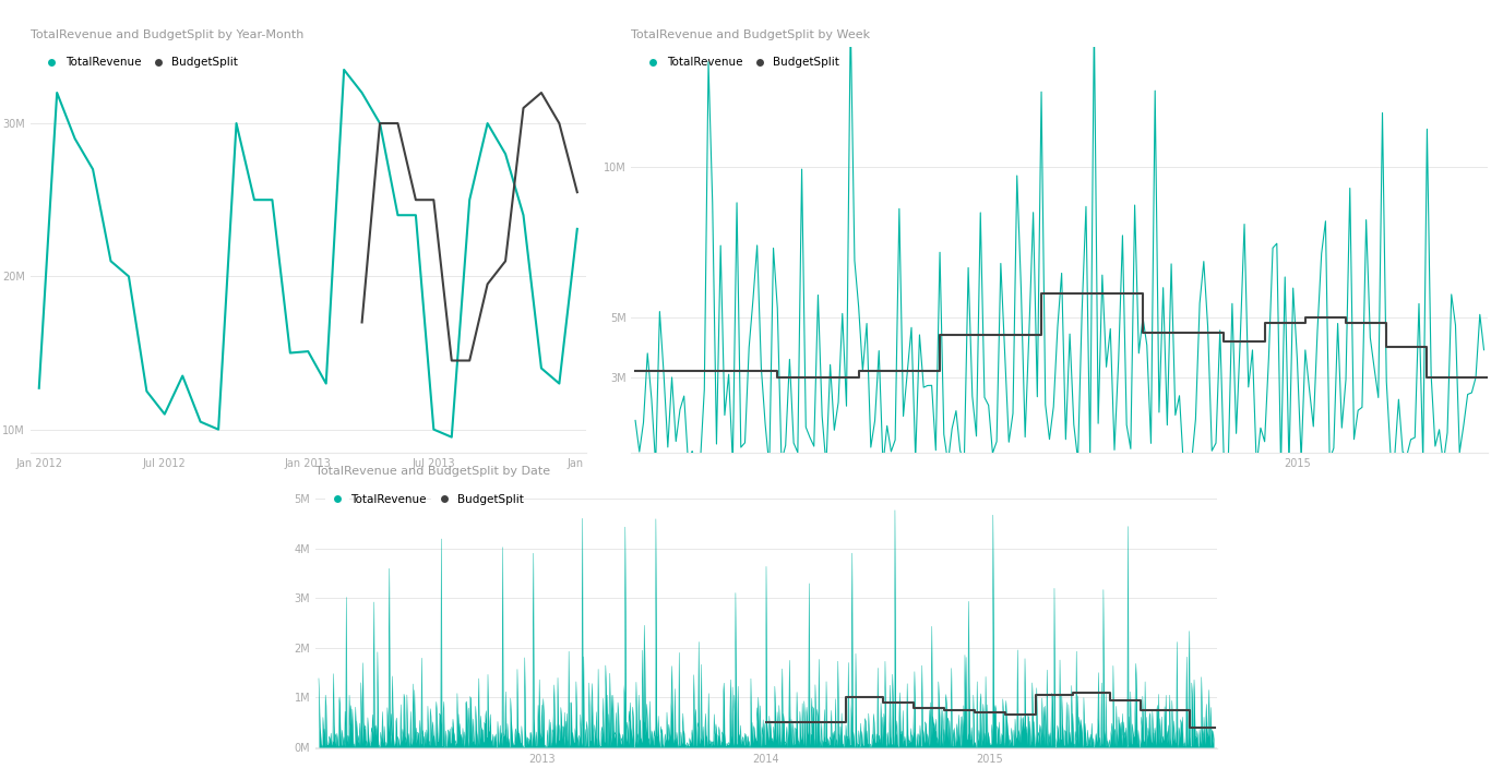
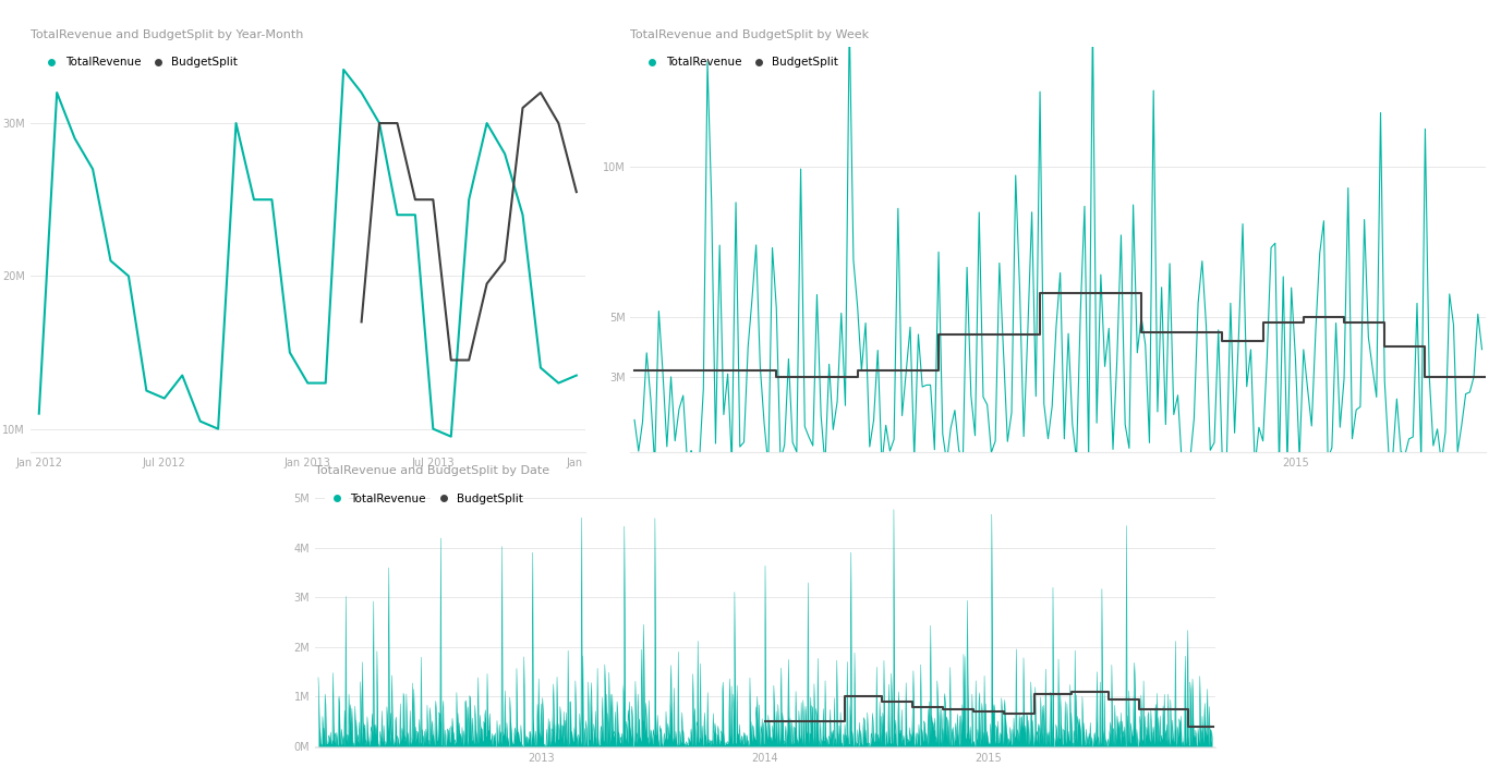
TotalRevenue and BudgetSplit by Year-Month/TotalRevenue/Jan 2012: 12.7M -> 11.0M
TotalRevenue and BudgetSplit by Year-Month/TotalRevenue/Jul 2012: 11.0M -> 12.0M
TotalRevenue and BudgetSplit by Year-Month/TotalRevenue/Jan 2013: 15.1M -> 13.0M
TotalRevenue and BudgetSplit by Year-Month/TotalRevenue/Jan: 23.1M -> 13.5M
